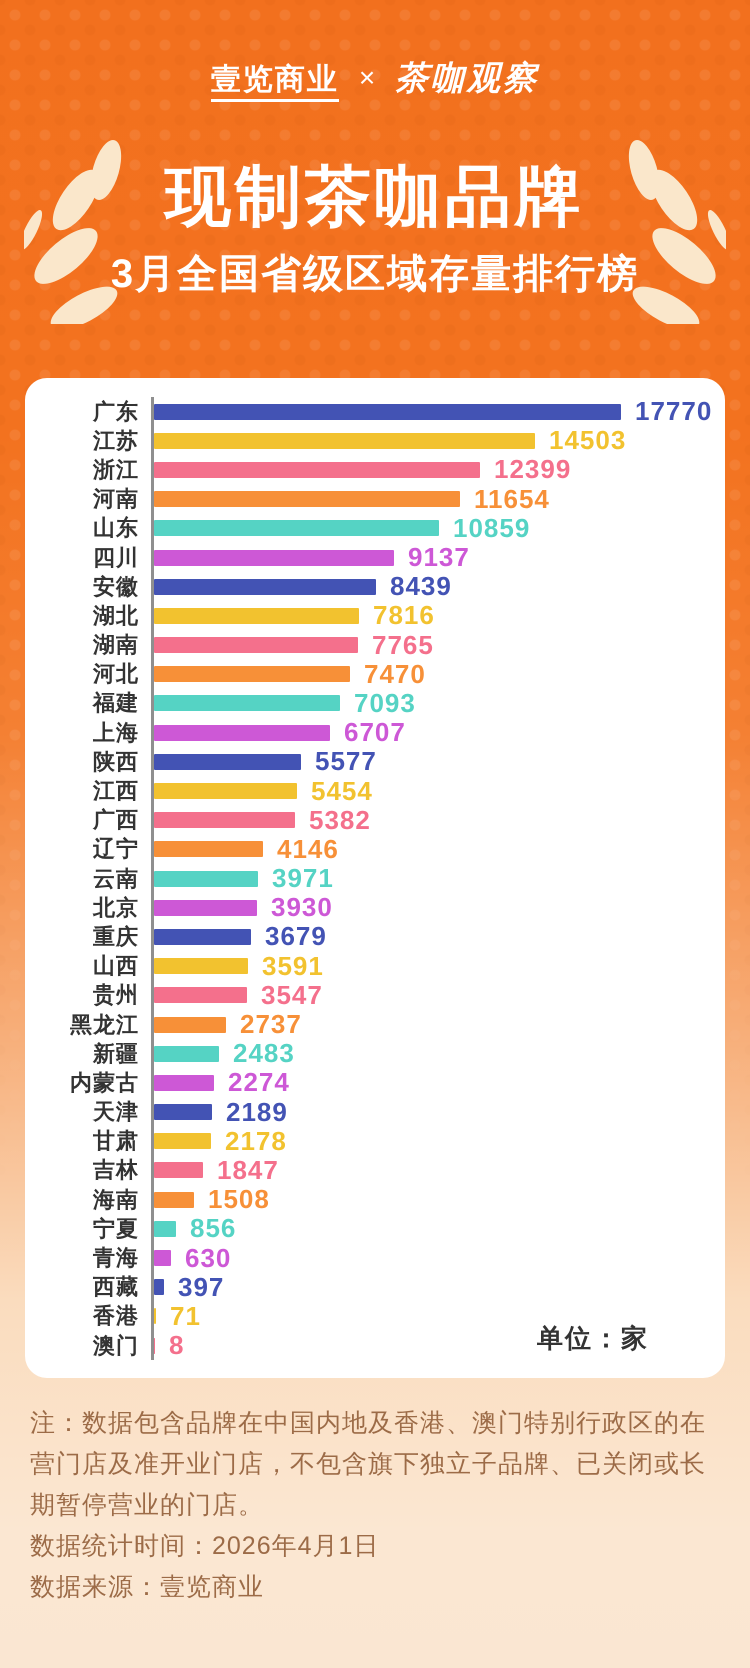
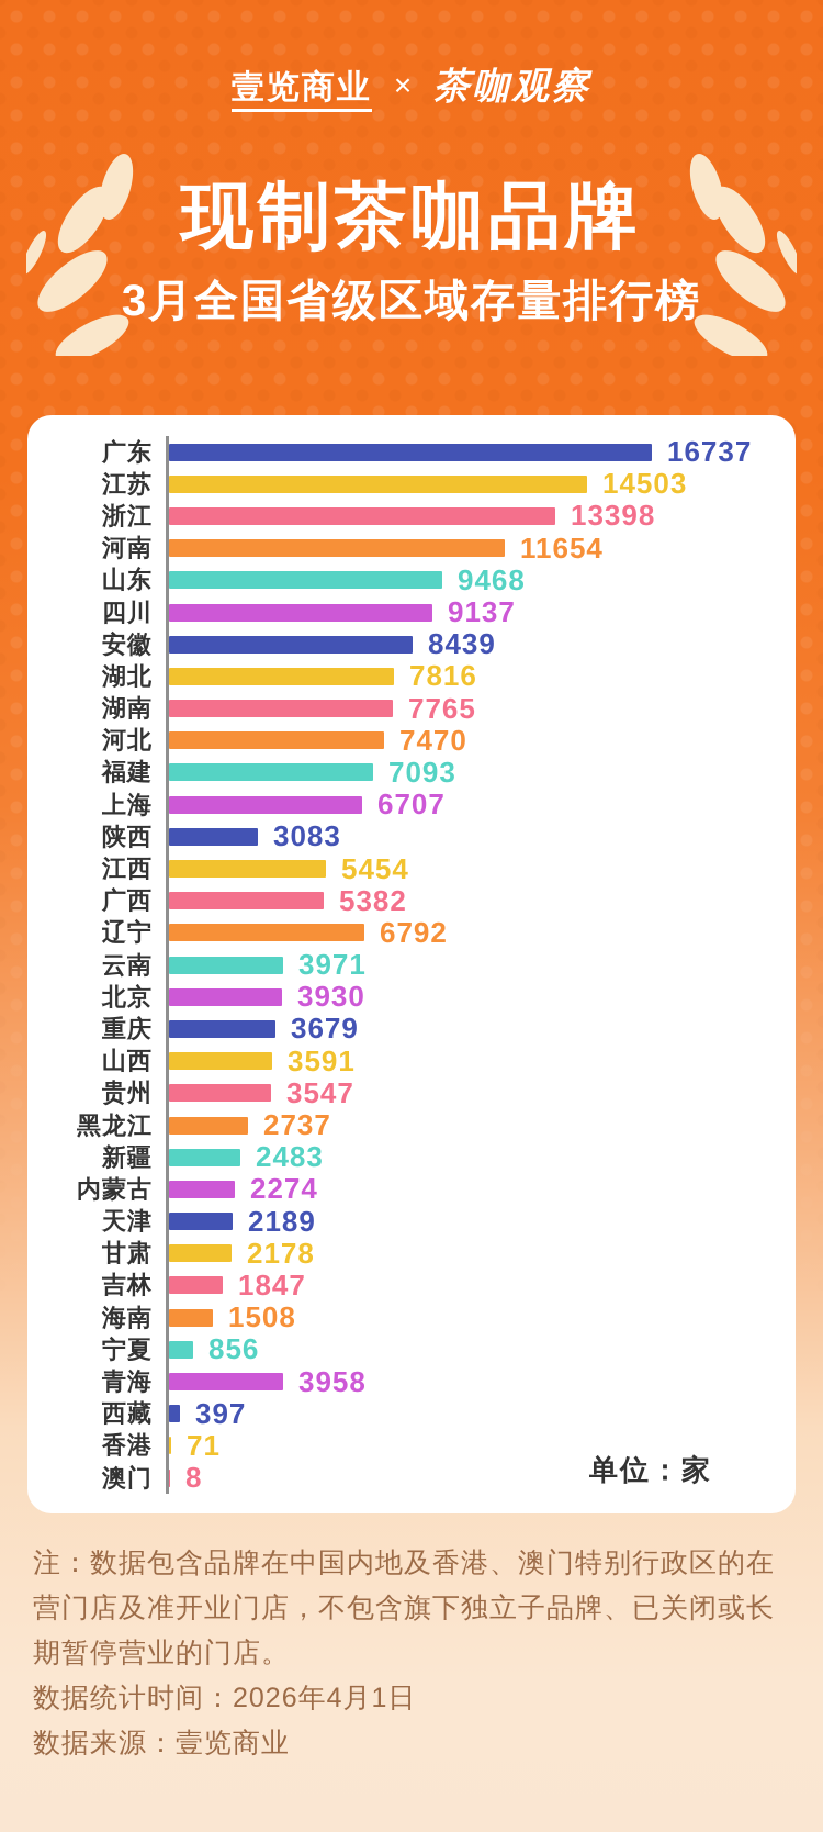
广东: 17770 -> 16737
浙江: 12399 -> 13398
山东: 10859 -> 9468
陕西: 5577 -> 3083
辽宁: 4146 -> 6792
青海: 630 -> 3958
